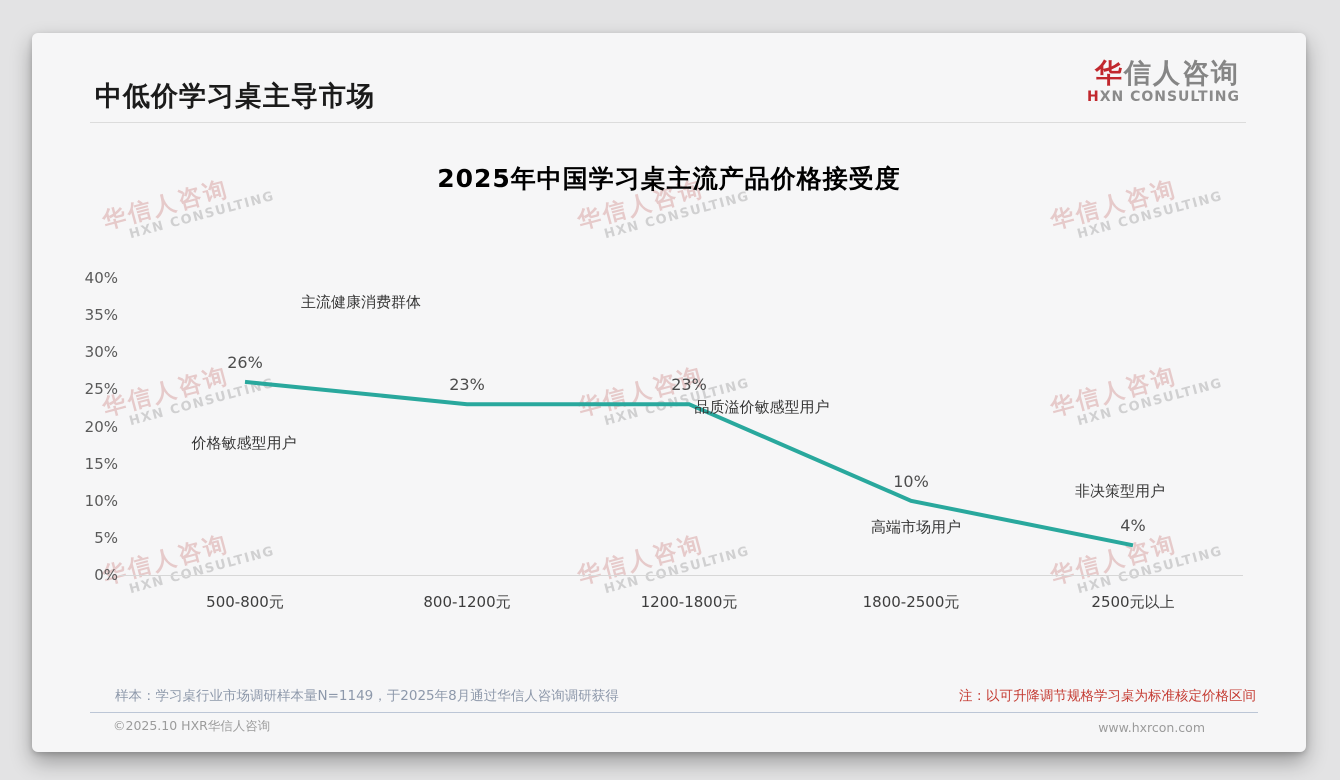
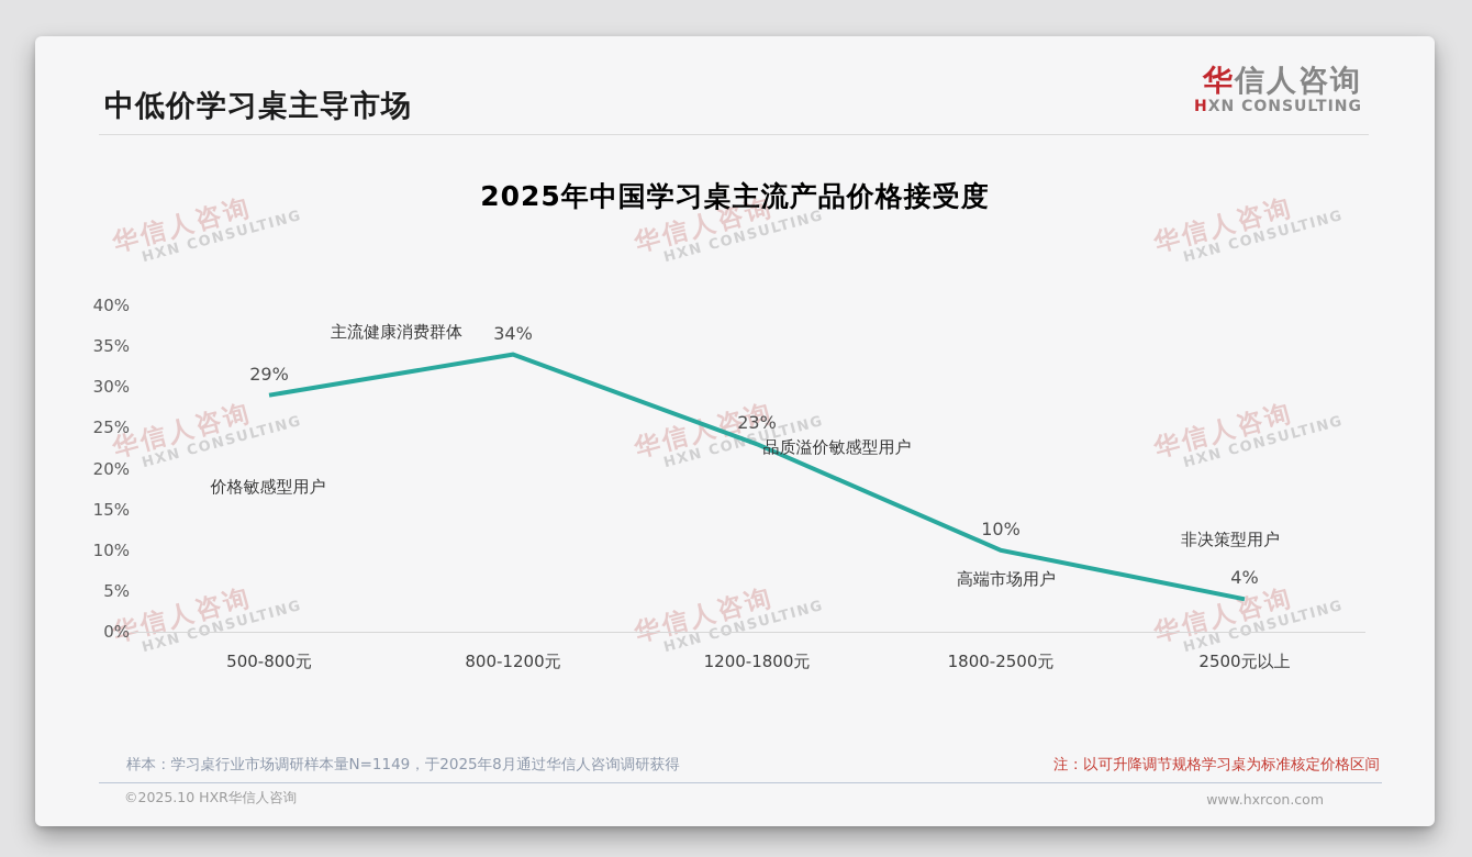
500-800元: 26% -> 29%
800-1200元: 23% -> 34%
